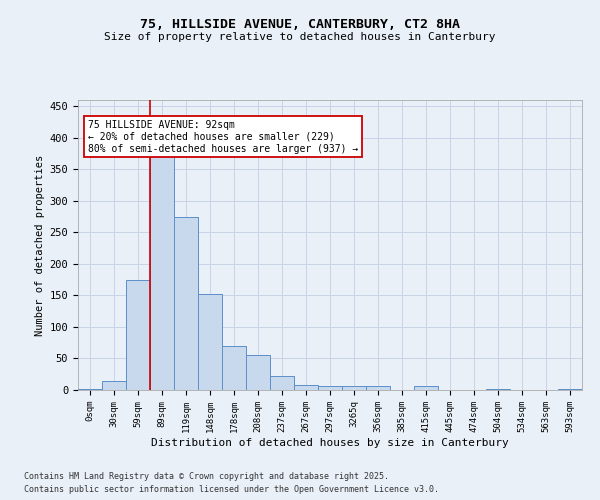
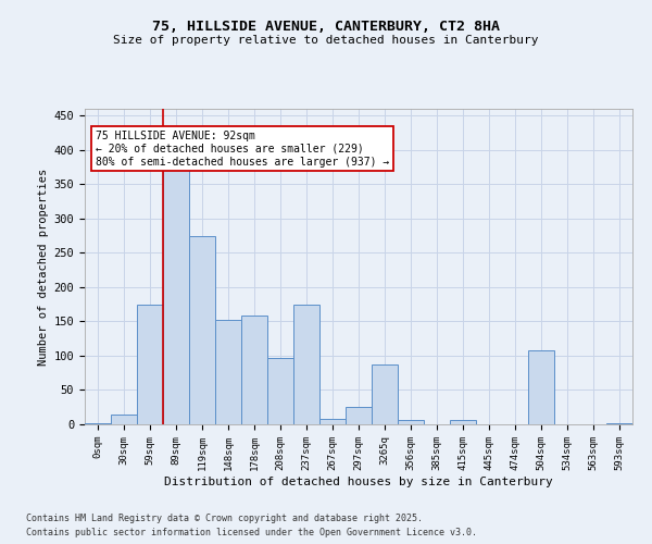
178sqm: 70 -> 158
208sqm: 55 -> 96
237sqm: 23 -> 174
297sqm: 6 -> 26
3265q: 6 -> 88
504sqm: 2 -> 108
